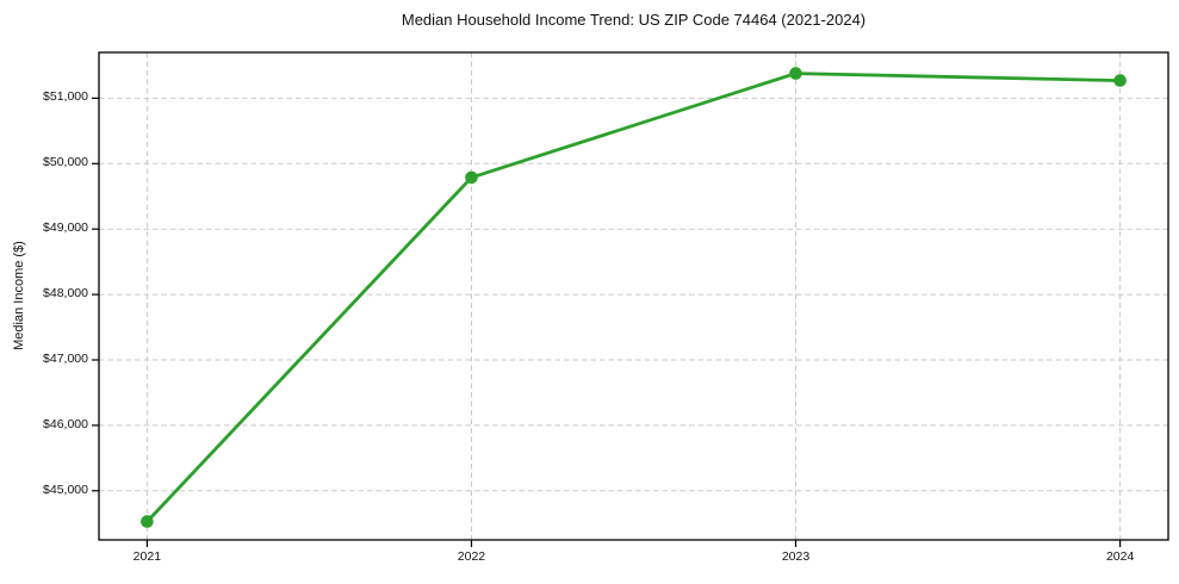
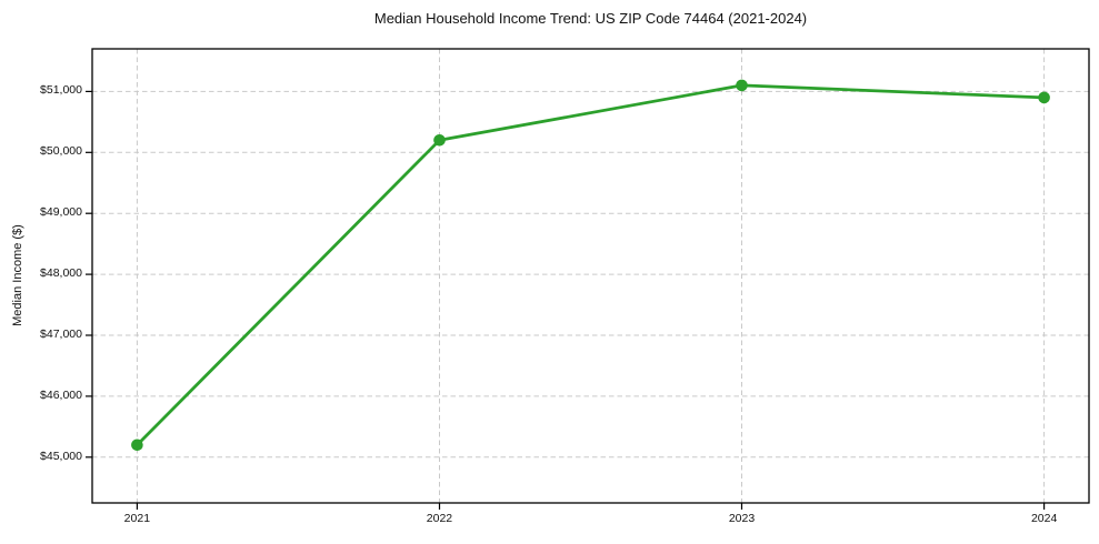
2021: $44500 -> $45200
2022: $49800 -> $50200
2023: $51400 -> $51100
2024: $51300 -> $50900
